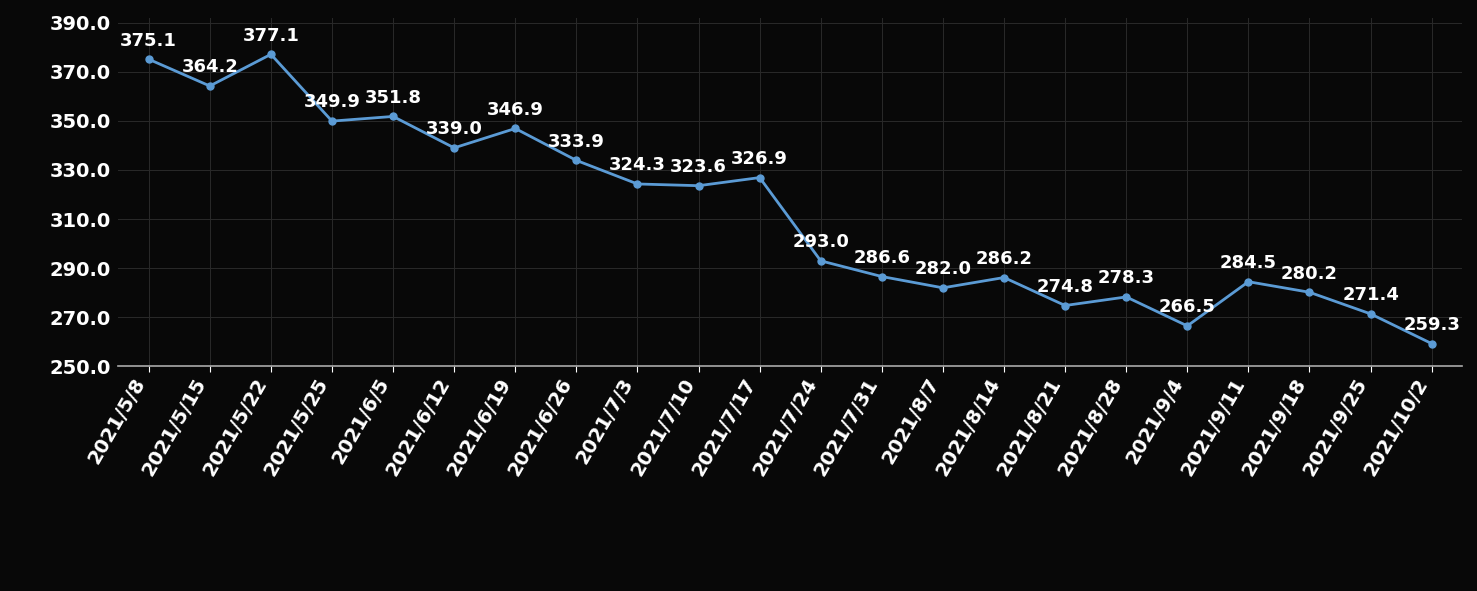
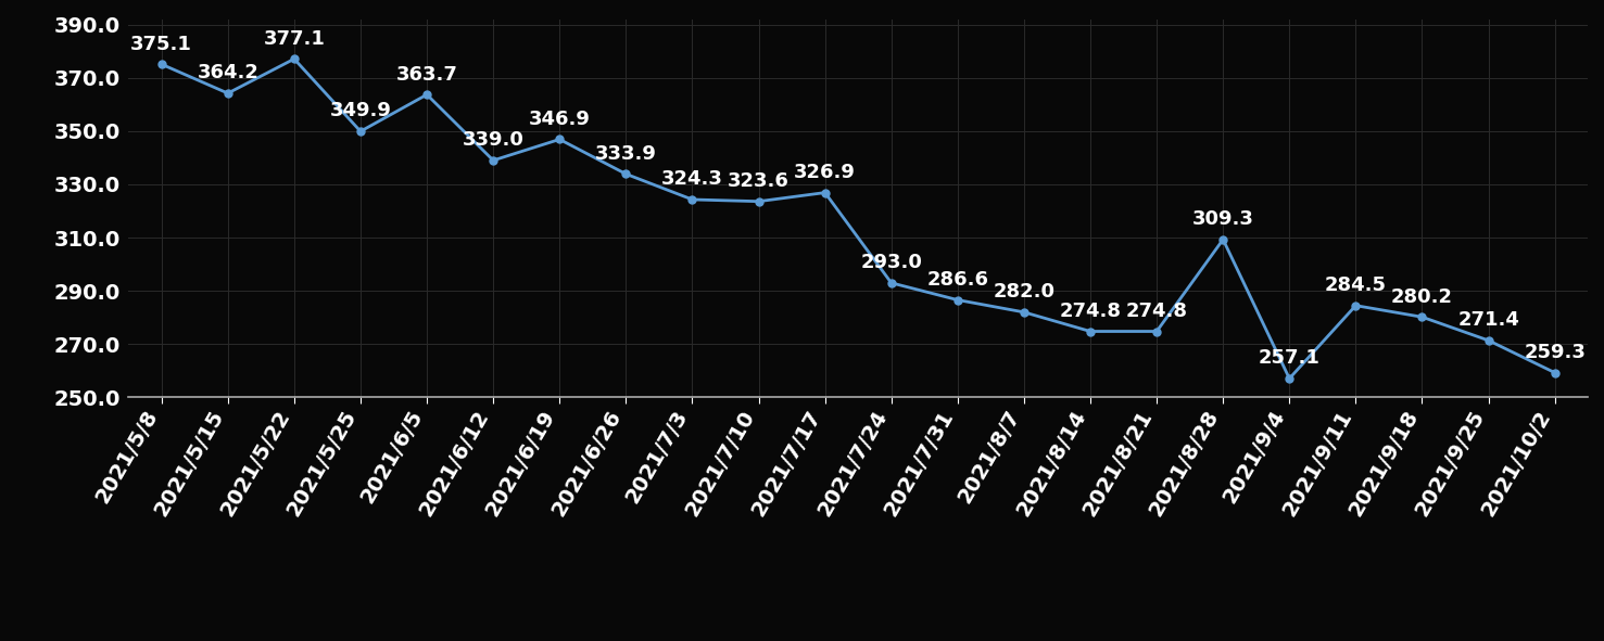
2021/6/5: 351.8 -> 363.7
2021/8/14: 286.2 -> 274.8
2021/8/28: 278.3 -> 309.3
2021/9/4: 266.5 -> 257.1
